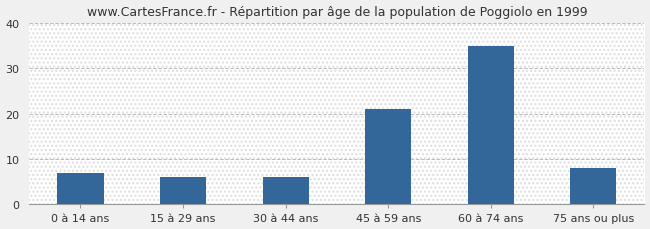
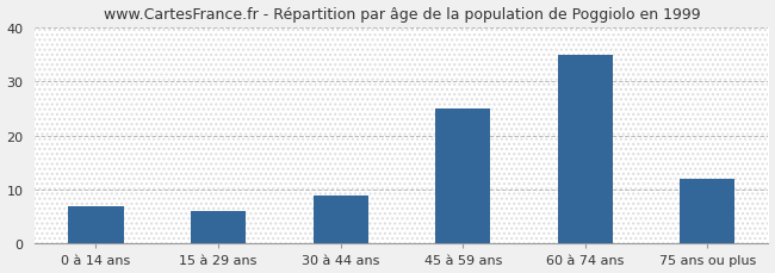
30 à 44 ans: 6 -> 9
45 à 59 ans: 21 -> 25
75 ans ou plus: 8 -> 12
